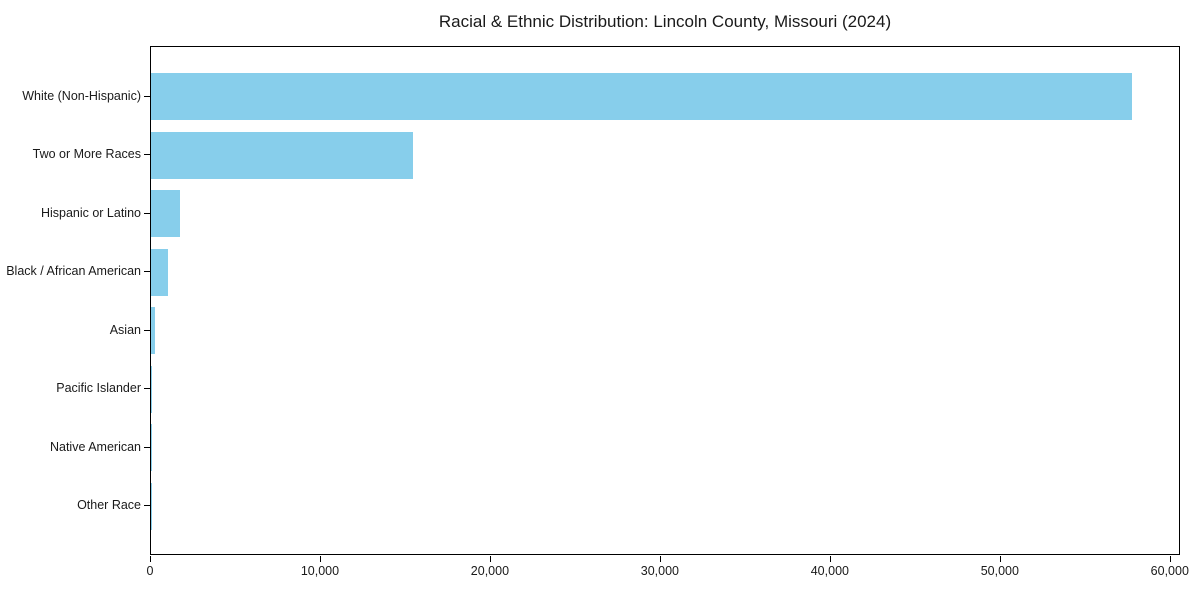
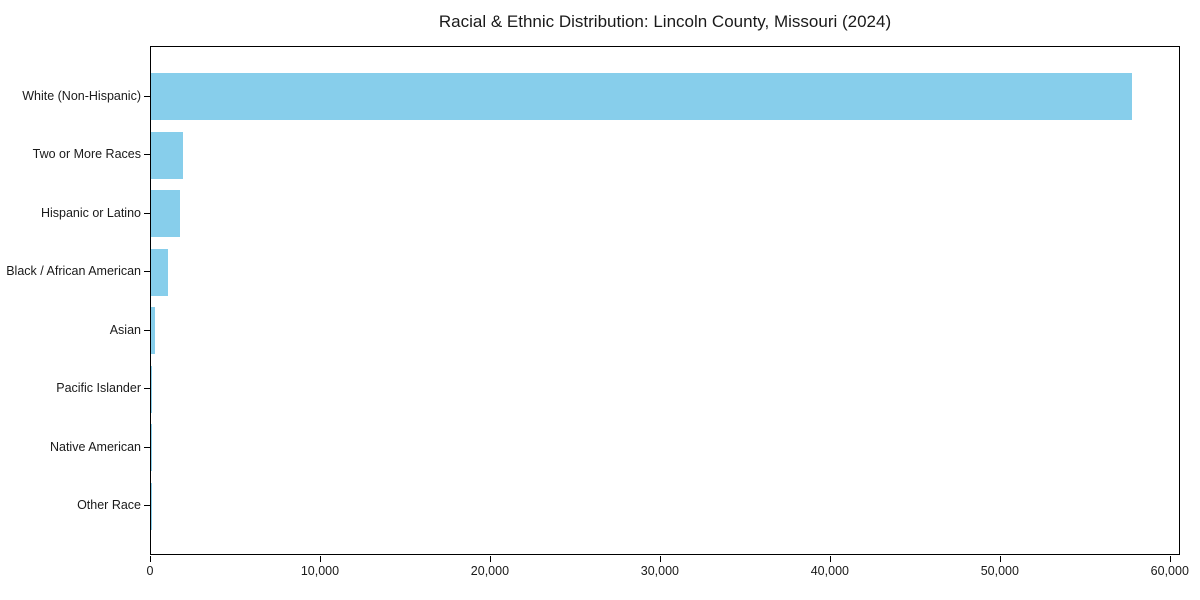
Two or More Races: 15400 -> 1900
